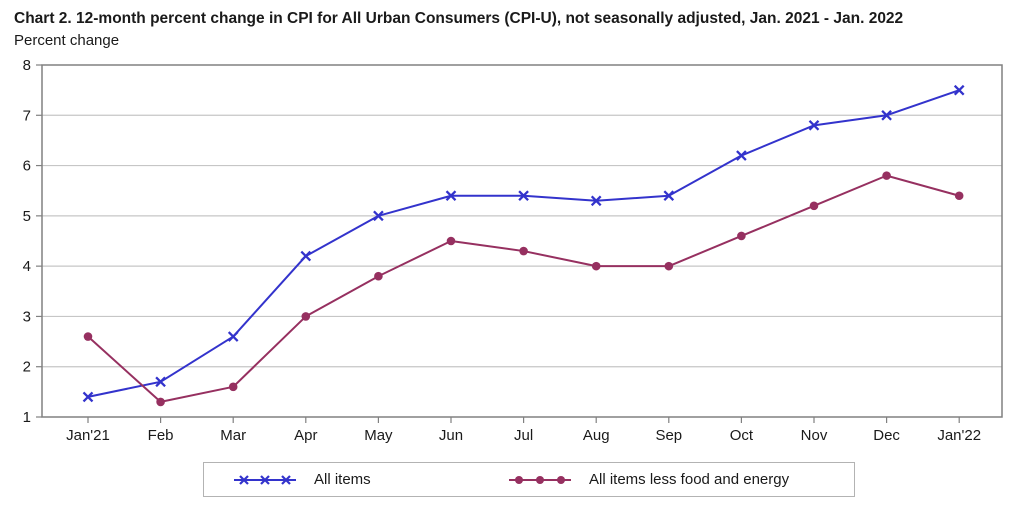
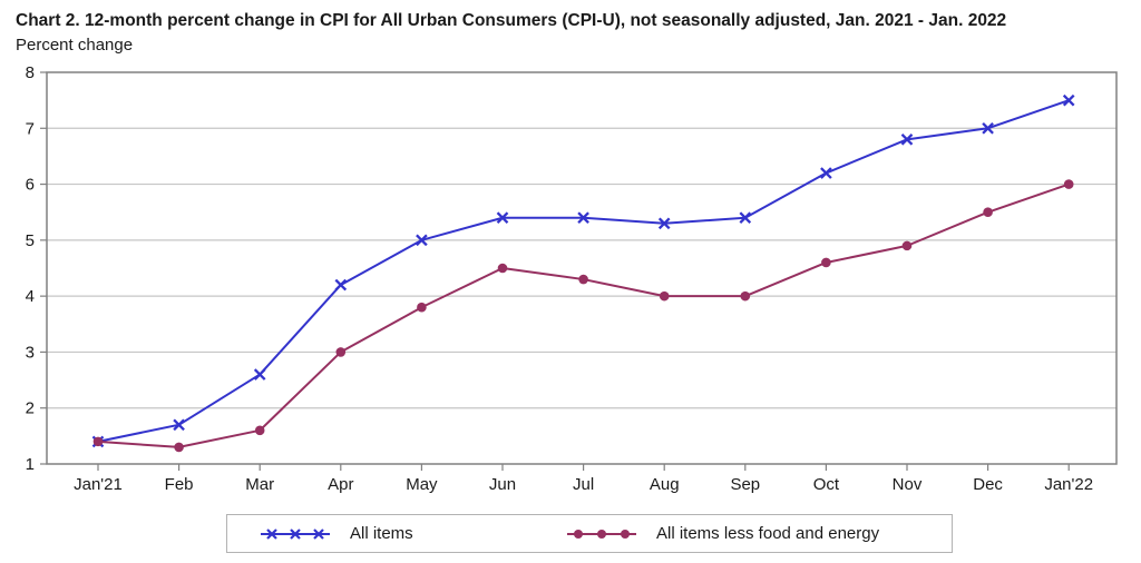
All items less food and energy/Jan'21: 2.6 -> 1.4
All items less food and energy/Nov: 5.2 -> 4.9
All items less food and energy/Dec: 5.8 -> 5.5
All items less food and energy/Jan'22: 5.4 -> 6.0
